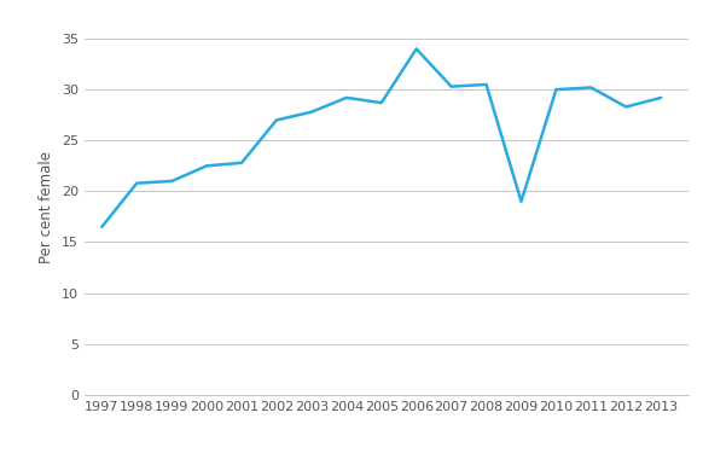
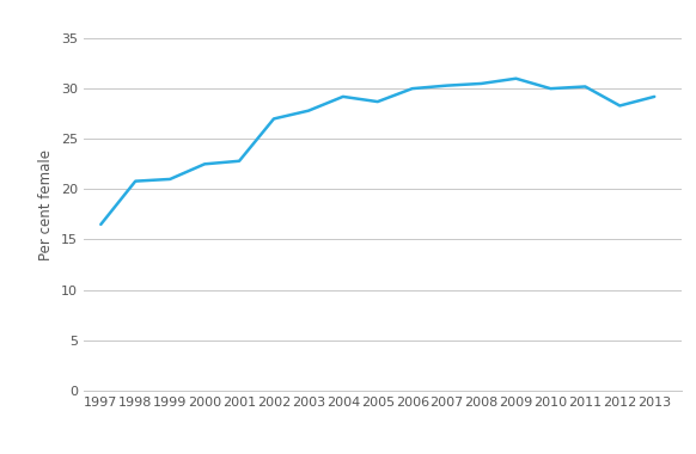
2006: 34.0 -> 30.0
2009: 19.0 -> 31.0
